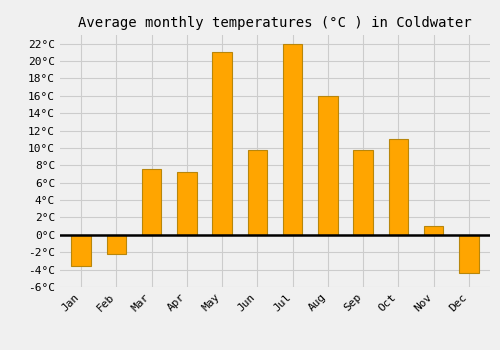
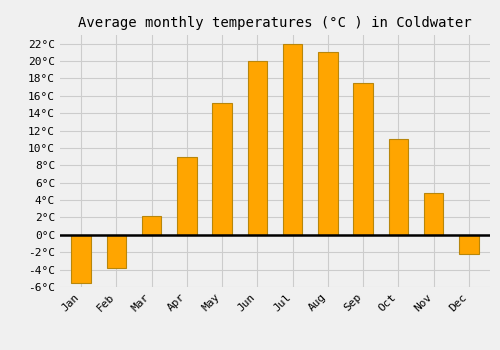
Jan: -3.6°C -> -5.5°C
Feb: -2.2°C -> -3.8°C
Mar: 7.6°C -> 2.2°C
Apr: 7.2°C -> 9.0°C
May: 21.0°C -> 15.2°C
Jun: 9.8°C -> 20.0°C
Aug: 16.0°C -> 21.0°C
Sep: 9.8°C -> 17.5°C
Nov: 1.0°C -> 4.8°C
Dec: -4.4°C -> -2.2°C
